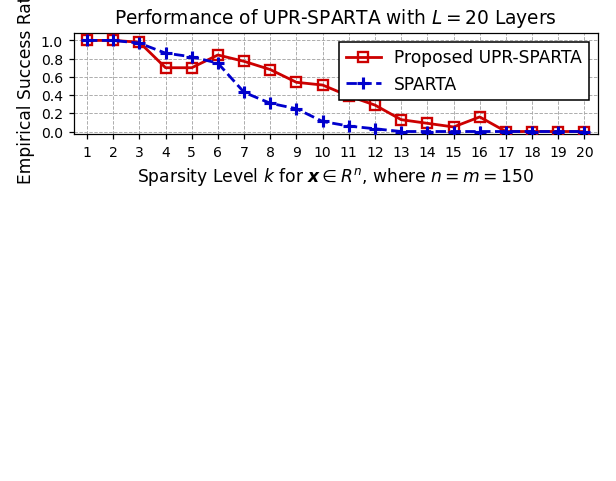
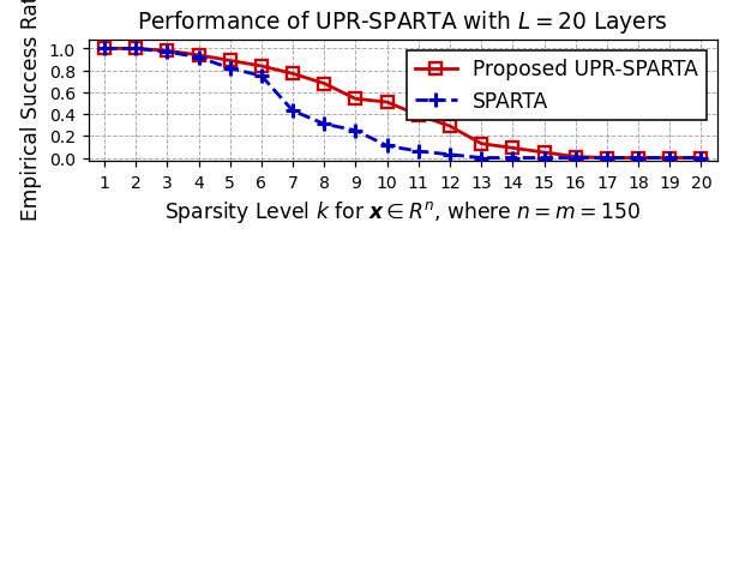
Proposed UPR-SPARTA/4: 0.70 -> 0.94
SPARTA/4: 0.86 -> 0.92
Proposed UPR-SPARTA/5: 0.70 -> 0.89
Proposed UPR-SPARTA/16: 0.16 -> 0.01
